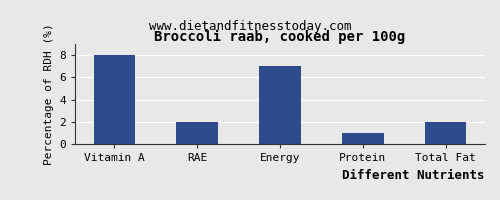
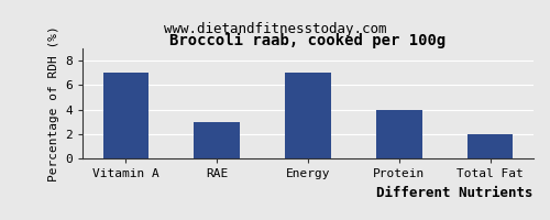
Vitamin A: 8 -> 7
RAE: 2 -> 3
Protein: 1 -> 4
